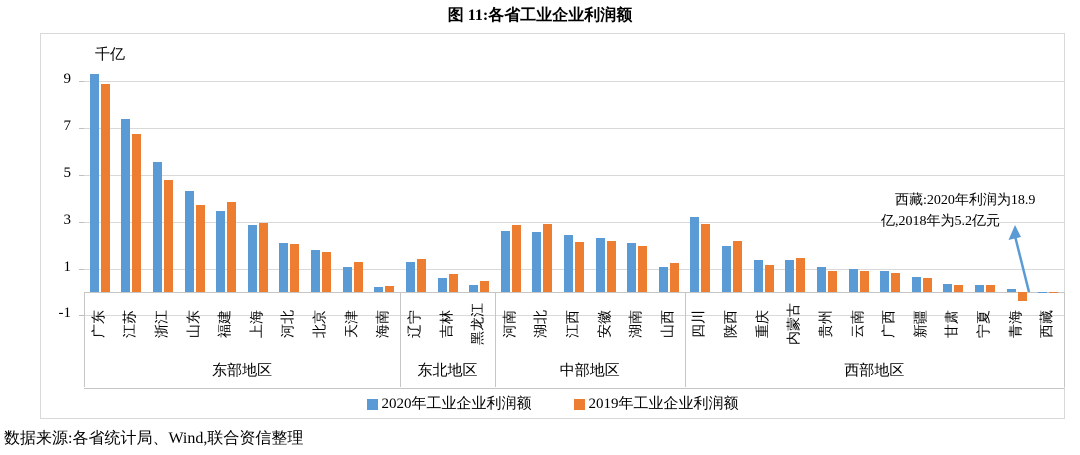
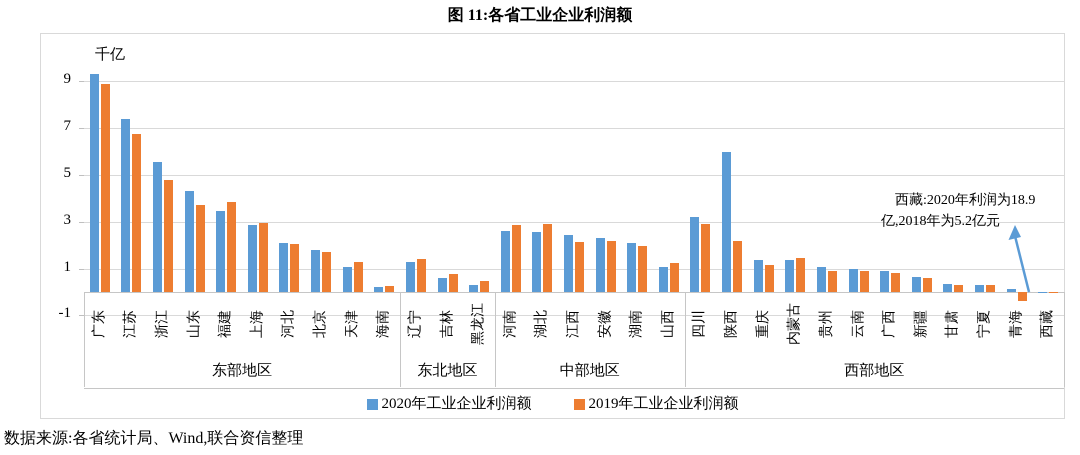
2020年工业企业利润额/陕西: 1.9 -> 6.0
